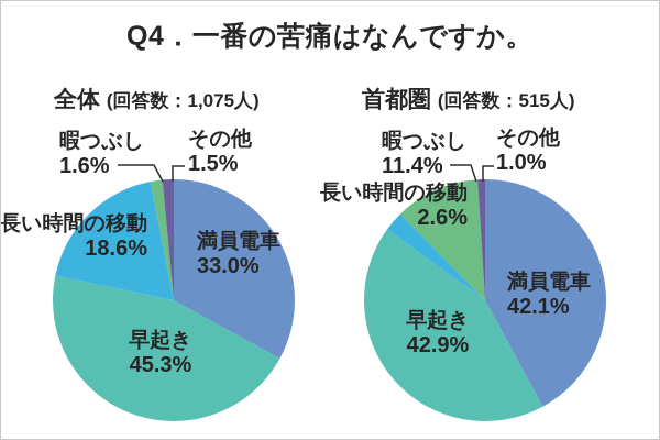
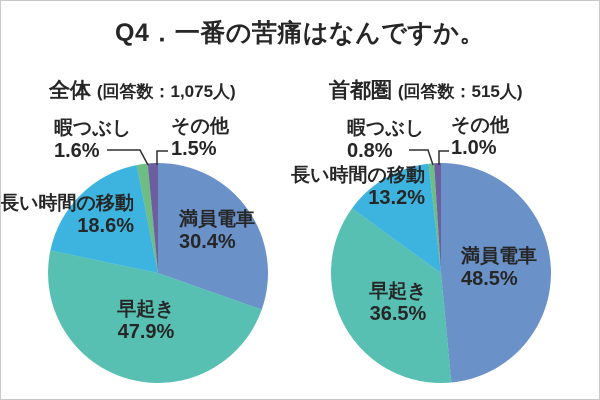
全体/満員電車: 33.0% -> 30.4%
全体/早起き: 45.3% -> 47.9%
首都圏/満員電車: 42.1% -> 48.5%
首都圏/早起き: 42.9% -> 36.5%
首都圏/長い時間の移動: 2.6% -> 13.2%
首都圏/暇つぶし: 11.4% -> 0.8%
